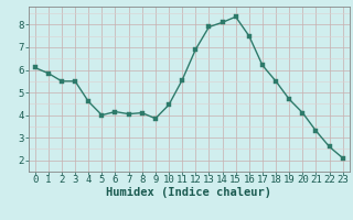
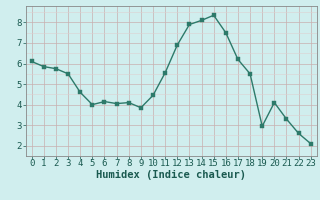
2: 5.50 -> 5.75
19: 4.70 -> 2.95
